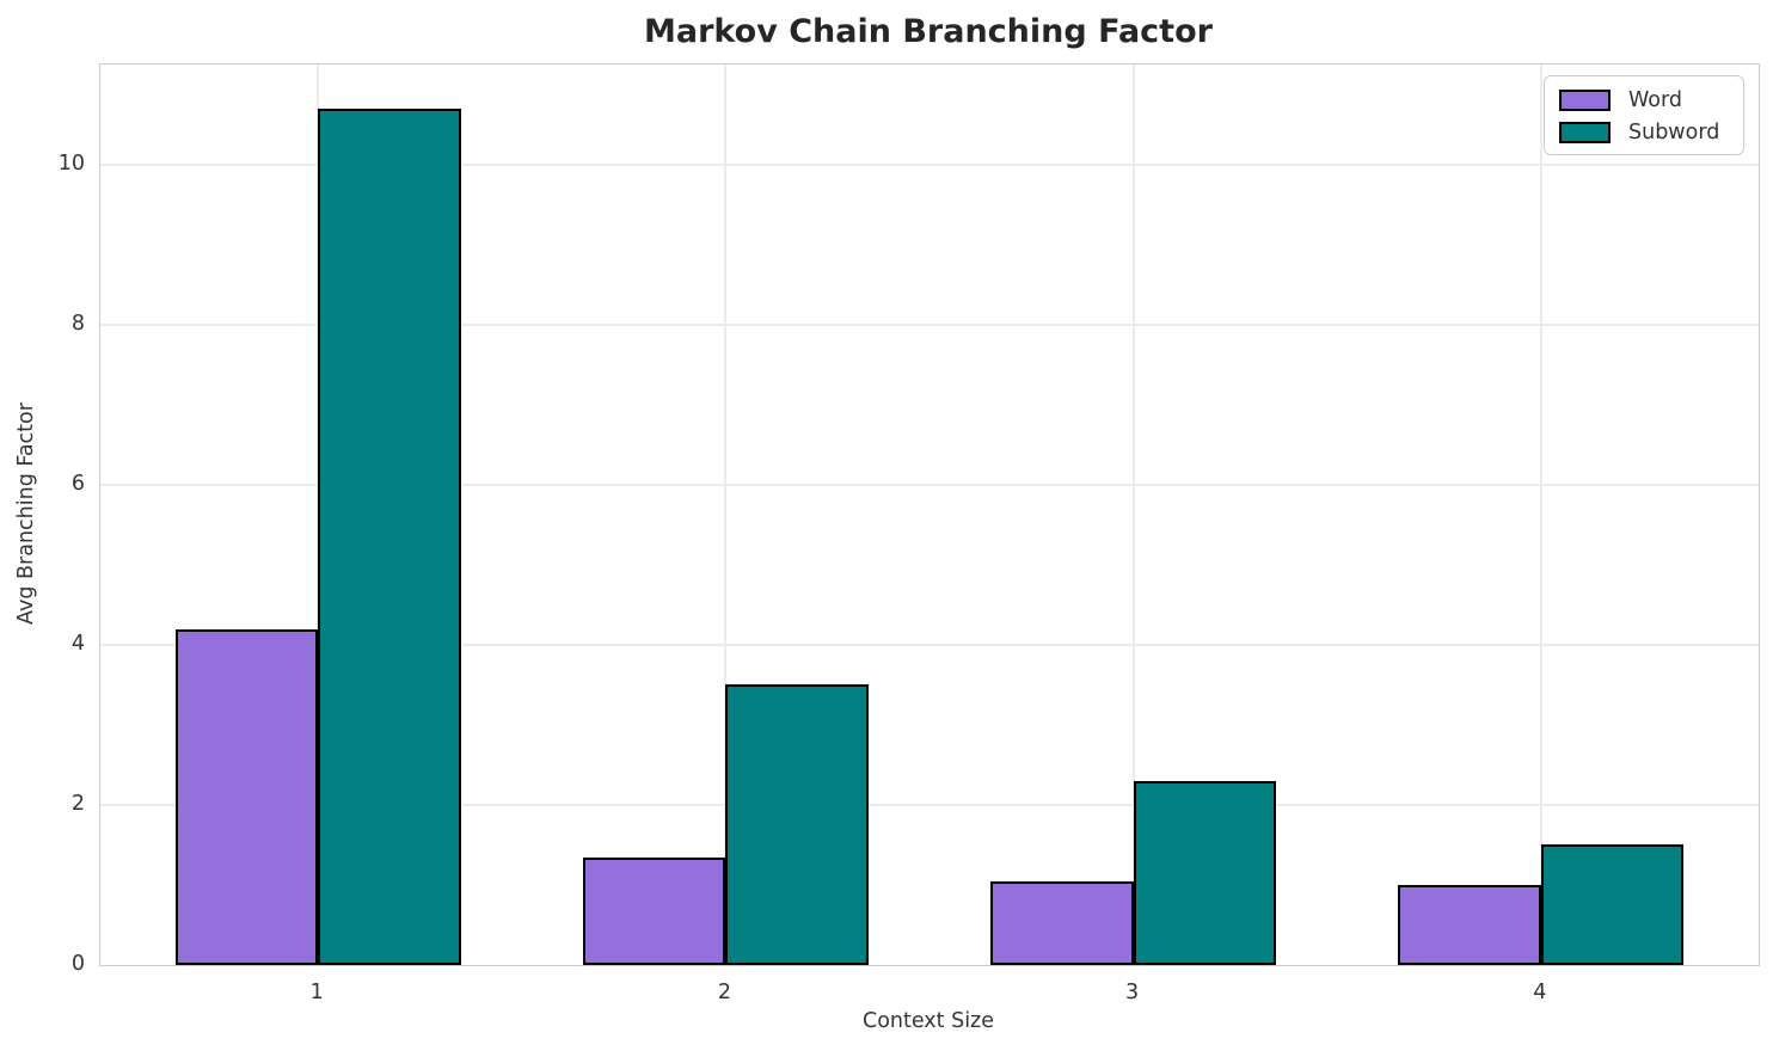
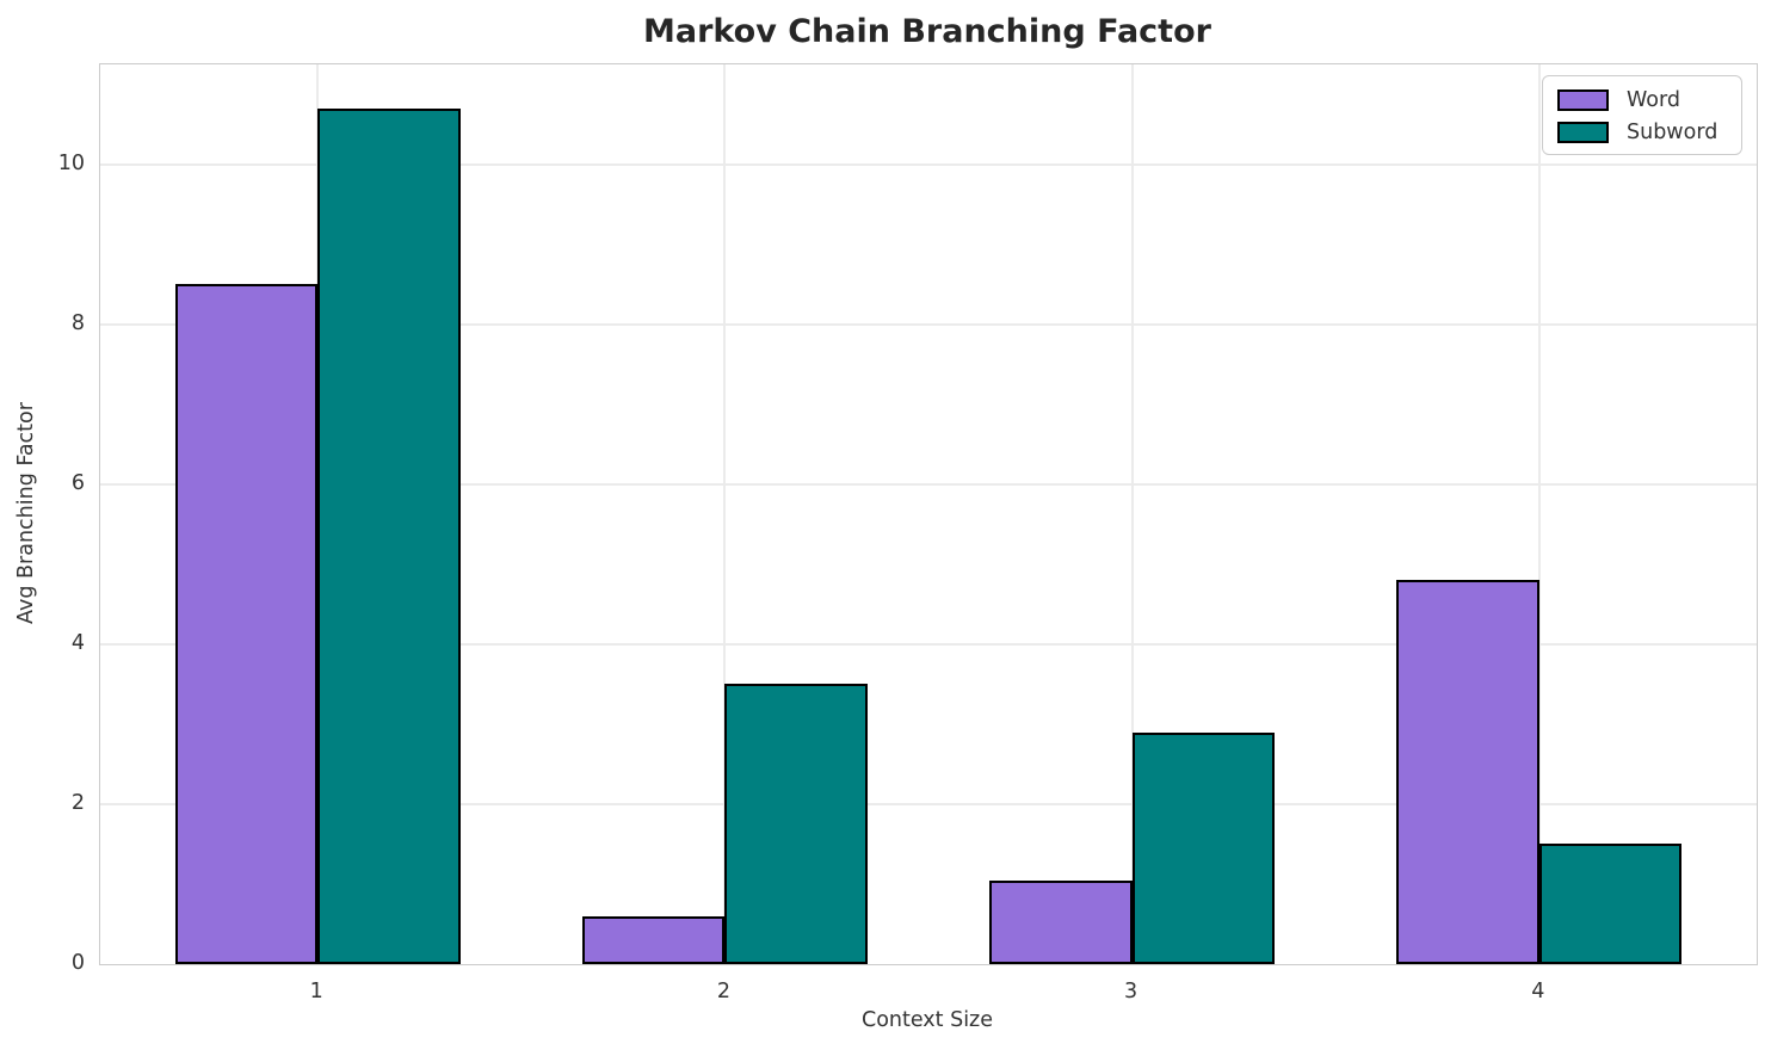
Word/1: 4.2 -> 8.5
Word/2: 1.4 -> 0.6
Subword/3: 2.3 -> 2.9
Word/4: 1.0 -> 4.8
